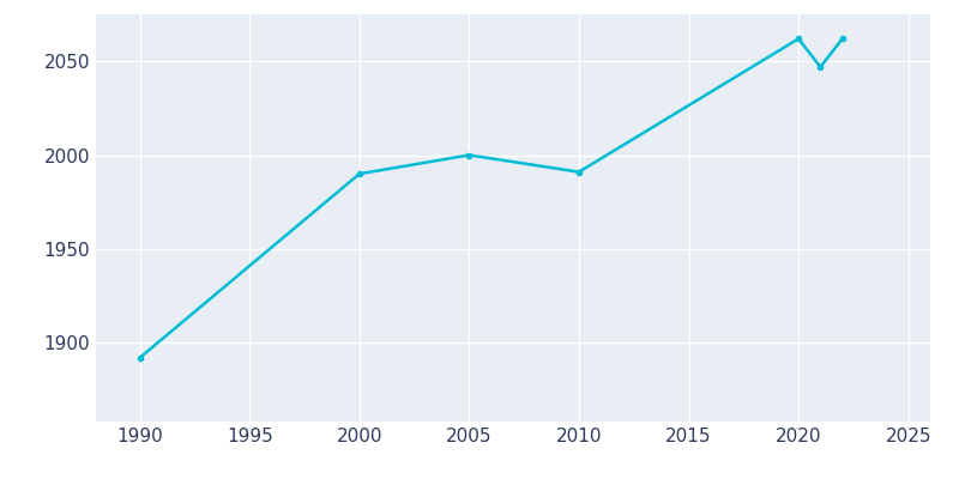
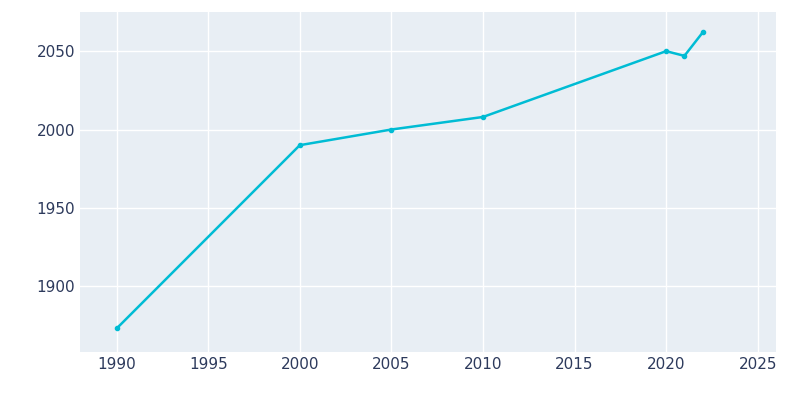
1990: 1892 -> 1873
2010: 1991 -> 2008
2020: 2062 -> 2050
